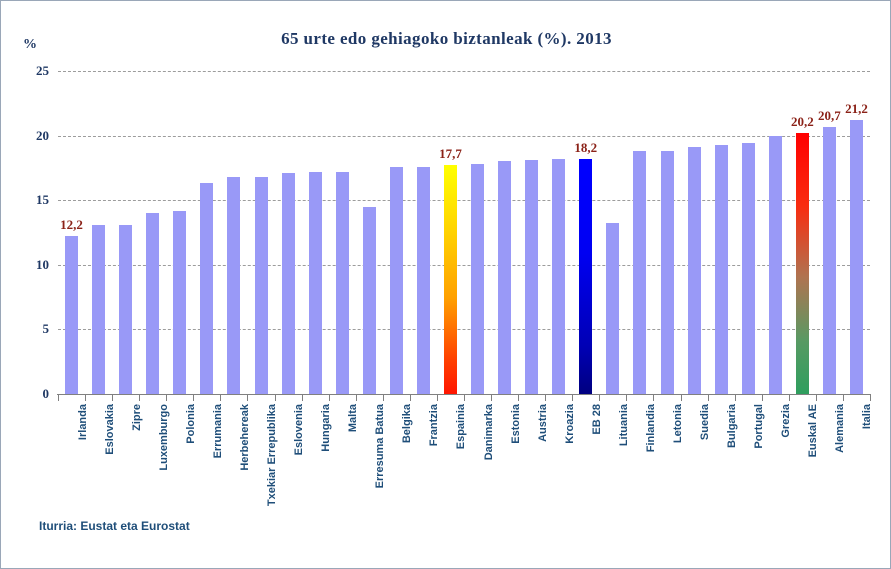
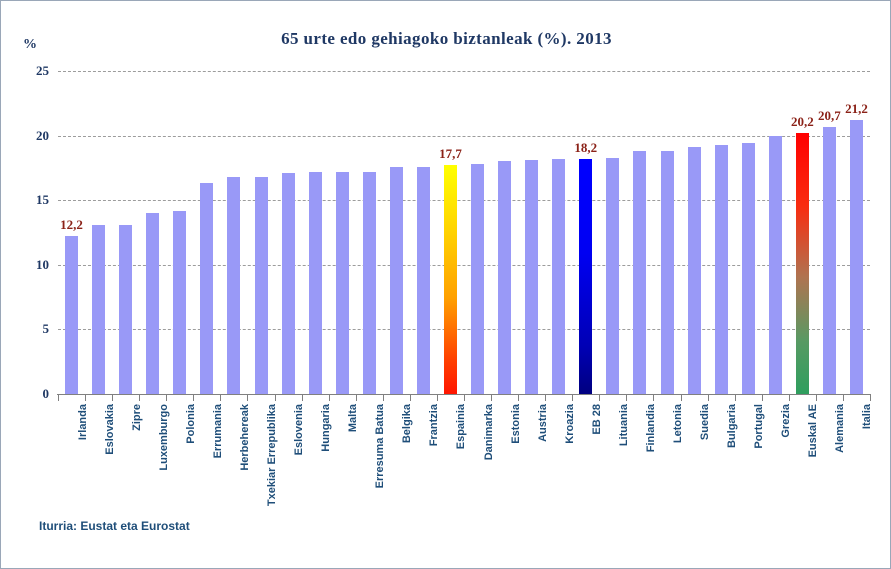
Erresuma Batua: 14.5 -> 17.2
Lituania: 13.2 -> 18.3
